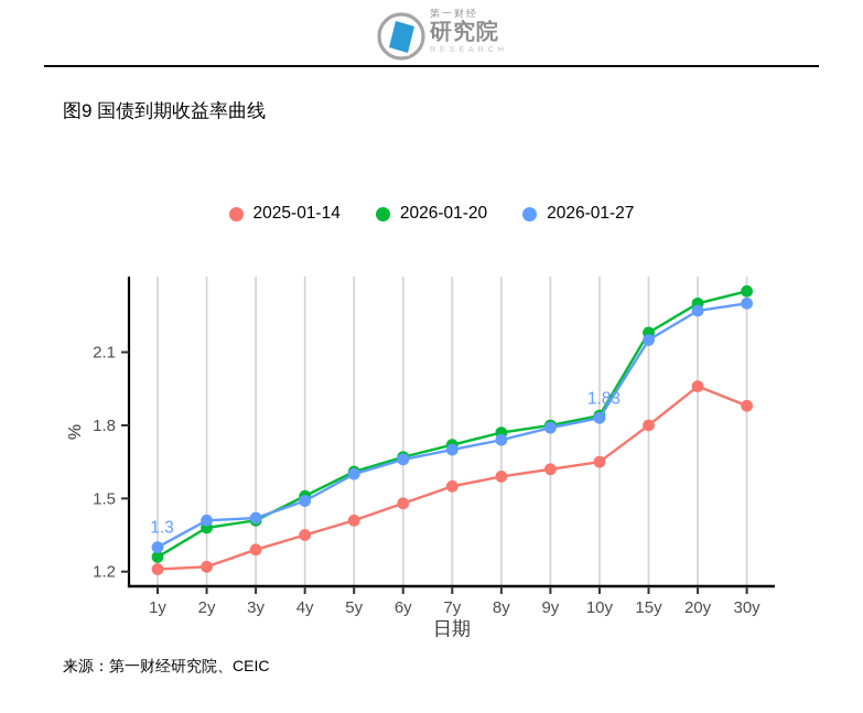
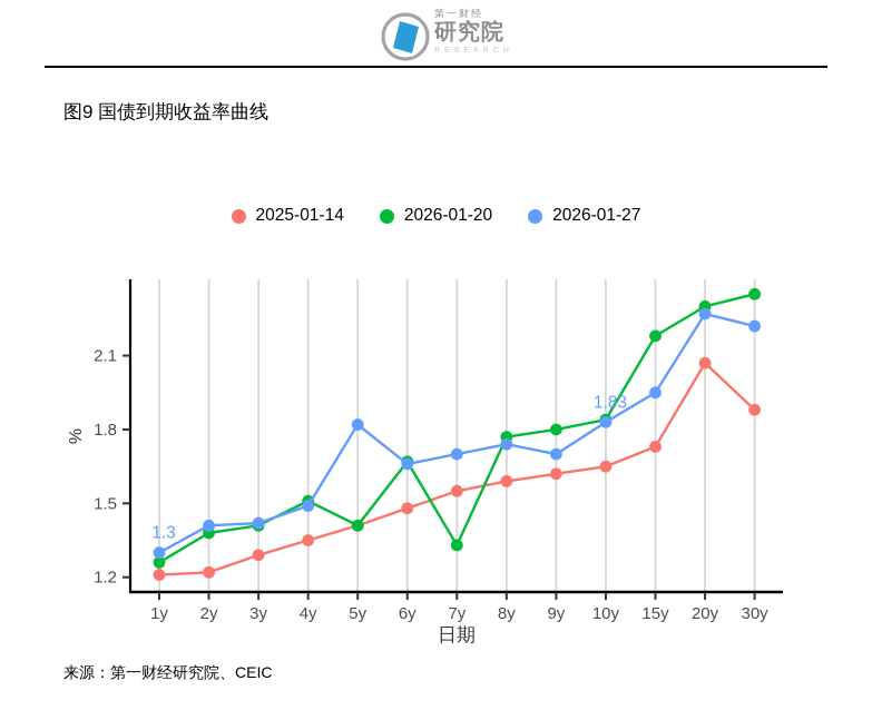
2026-01-20/5y: 1.61 -> 1.41
2026-01-27/5y: 1.60 -> 1.82
2026-01-20/7y: 1.72 -> 1.33
2026-01-27/9y: 1.79 -> 1.70
2025-01-14/15y: 1.80 -> 1.73
2026-01-27/15y: 2.15 -> 1.95
2025-01-14/20y: 1.96 -> 2.07
2026-01-27/30y: 2.30 -> 2.22
